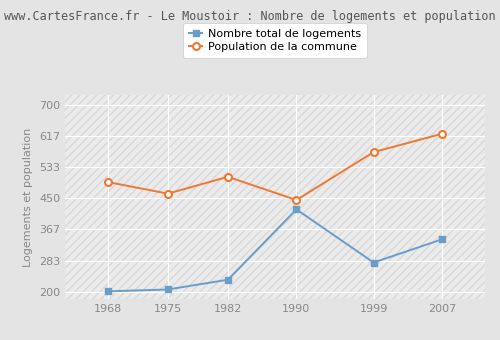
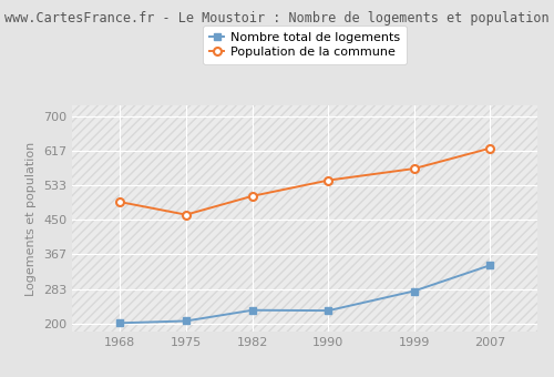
Nombre total de logements/1990: 420 -> 231
Population de la commune/1990: 445 -> 545
